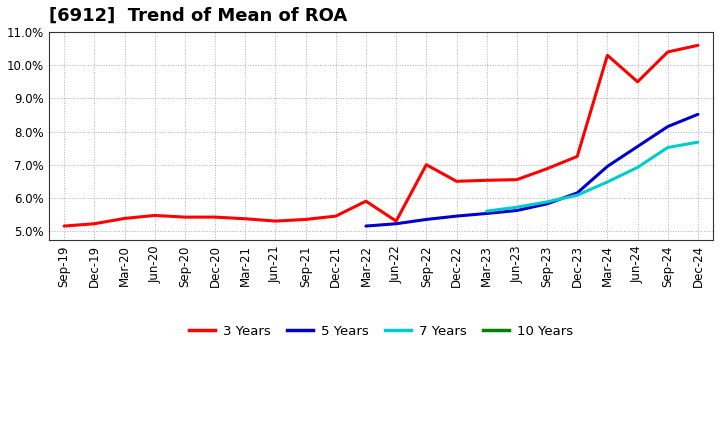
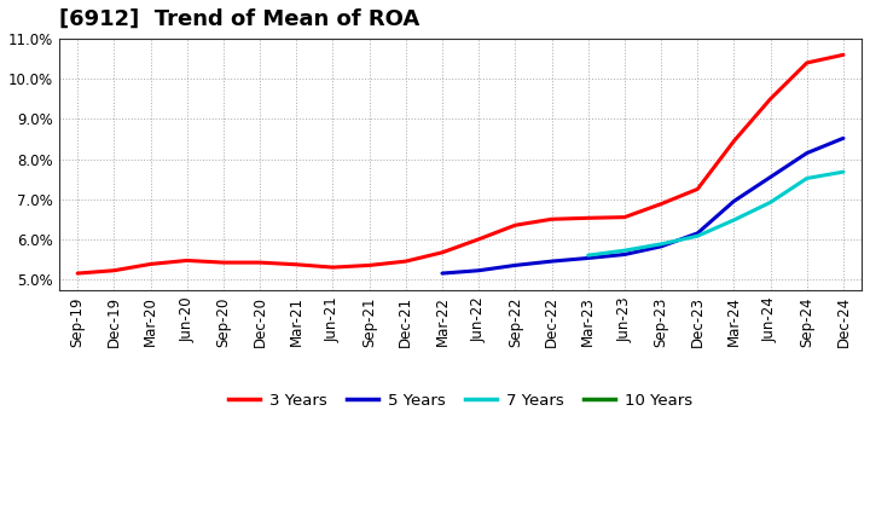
3 Years/Mar-22: 5.90% -> 5.67%
3 Years/Jun-22: 5.30% -> 6.00%
3 Years/Sep-22: 7.00% -> 6.35%
3 Years/Mar-24: 10.30% -> 8.45%
